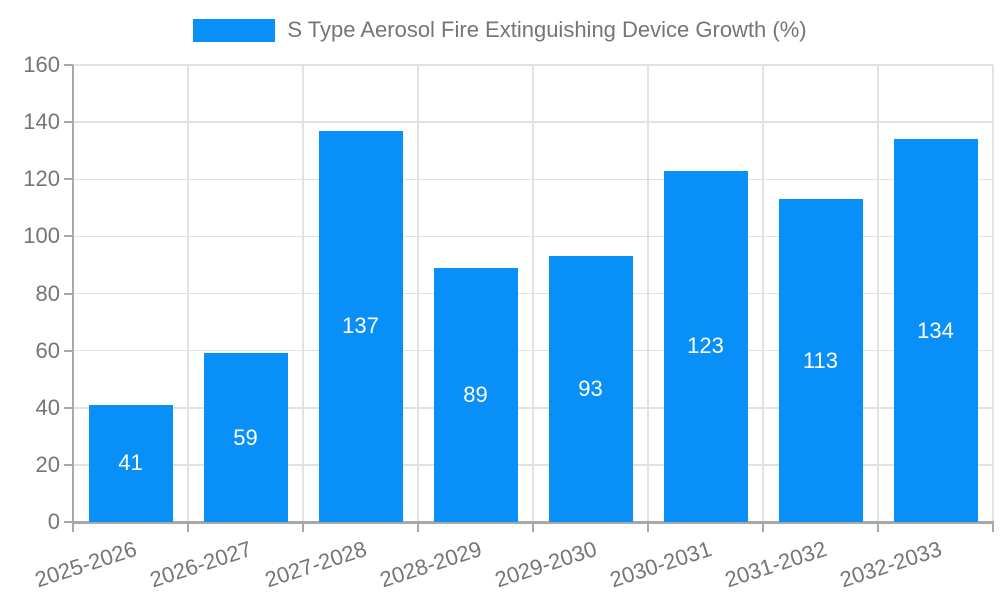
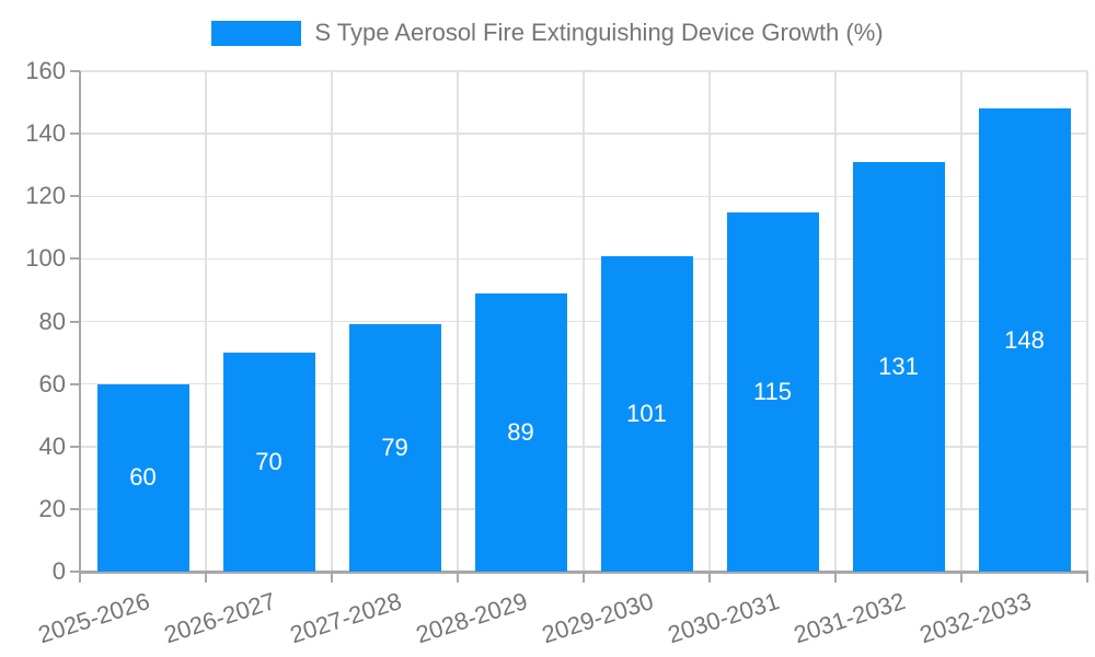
2025-2026: 41 -> 60
2026-2027: 59 -> 70
2027-2028: 137 -> 79
2029-2030: 93 -> 101
2030-2031: 123 -> 115
2031-2032: 113 -> 131
2032-2033: 134 -> 148
